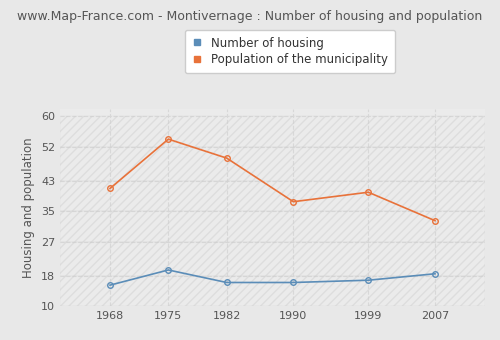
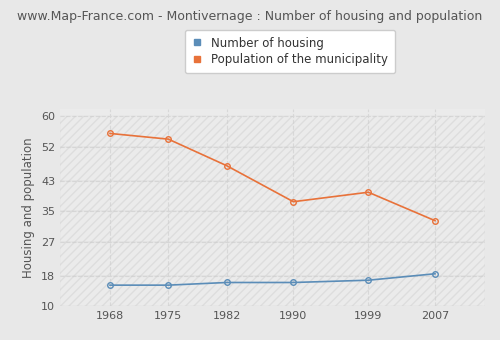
Population of the municipality/1968: 41.0 -> 55.5
Number of housing/1975: 19.5 -> 15.5
Population of the municipality/1982: 49.0 -> 47.0
